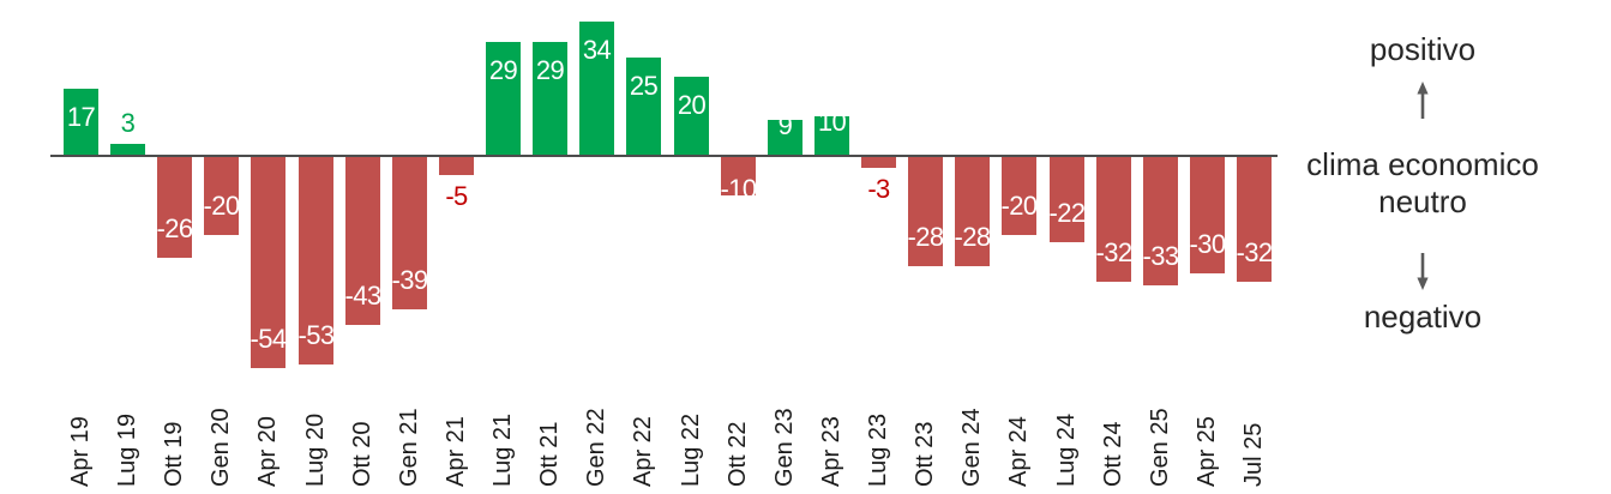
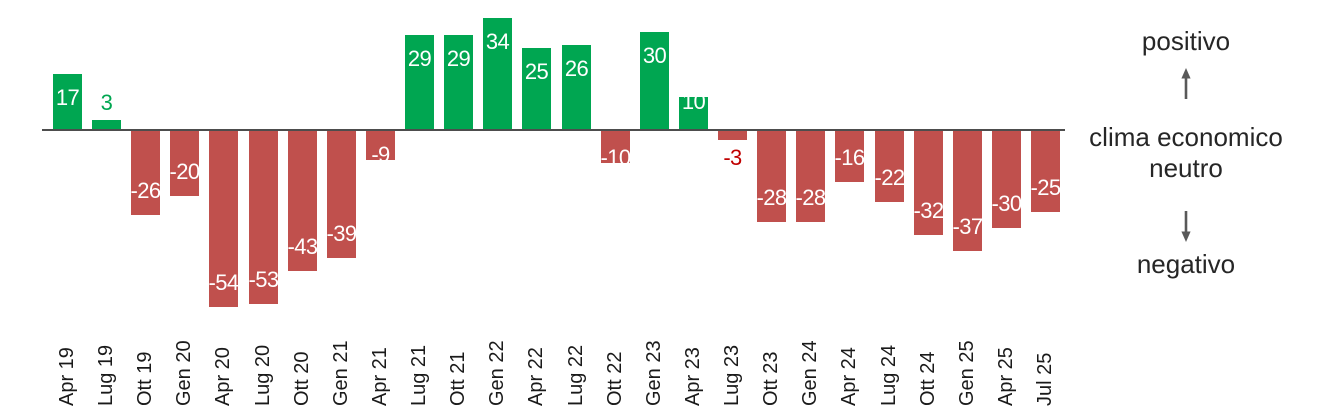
Apr 21: -5 -> -9
Lug 22: 20 -> 26
Gen 23: 9 -> 30
Apr 24: -20 -> -16
Gen 25: -33 -> -37
Jul 25: -32 -> -25
